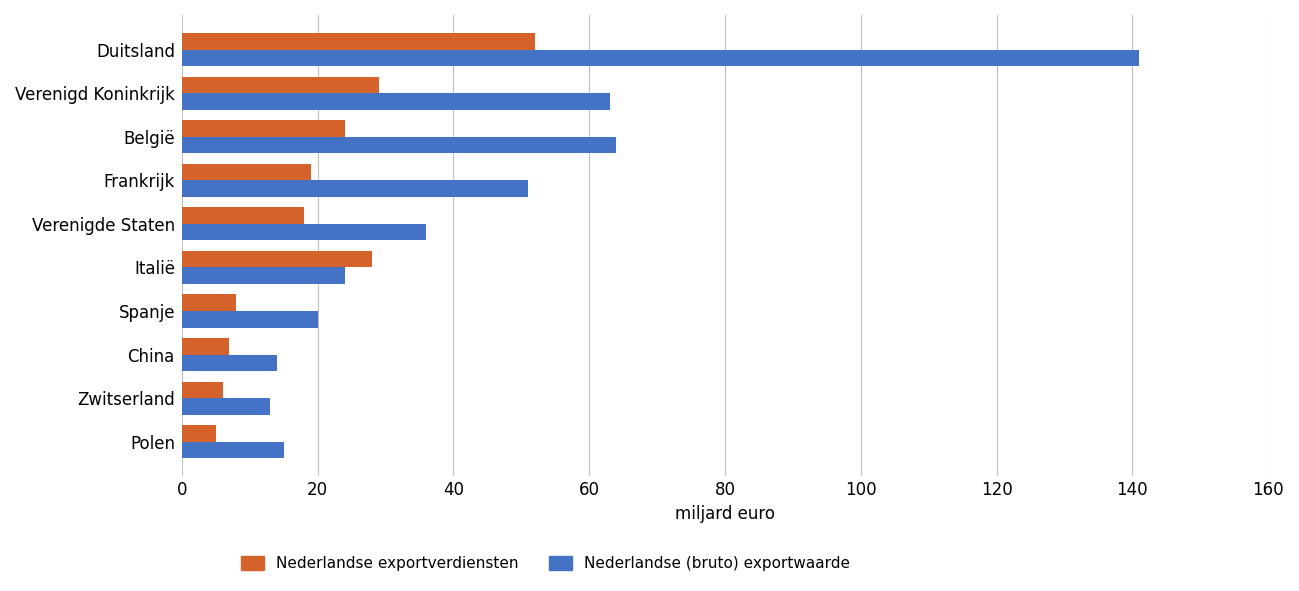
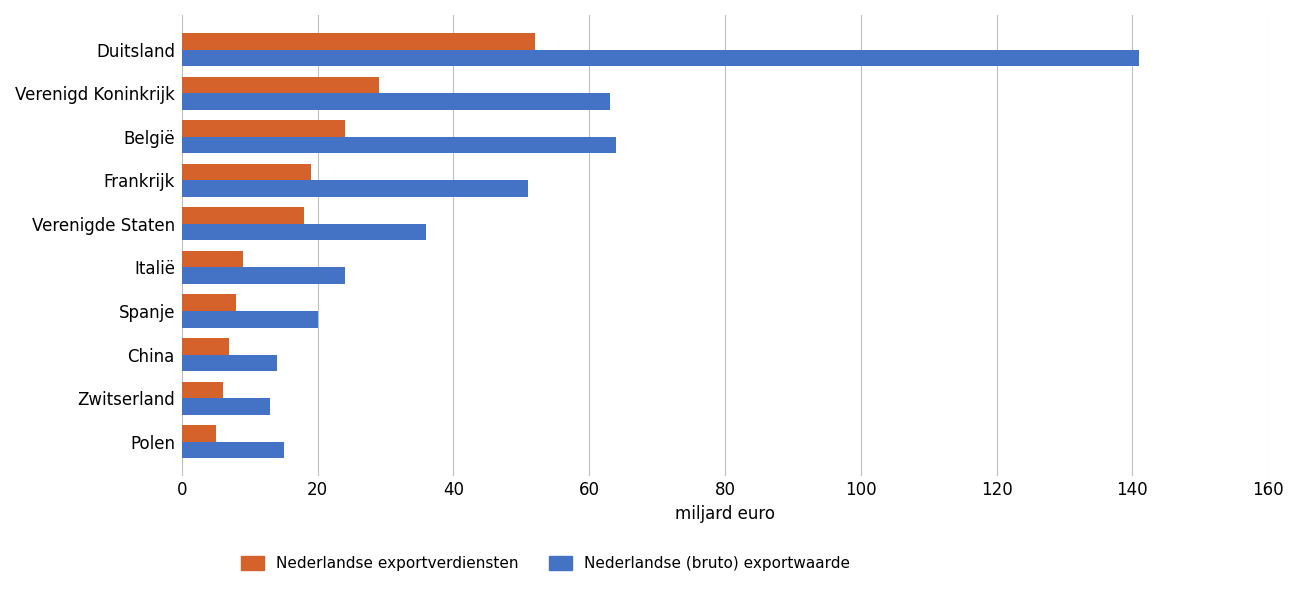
Nederlandse exportverdiensten/Italië: 28 -> 9
